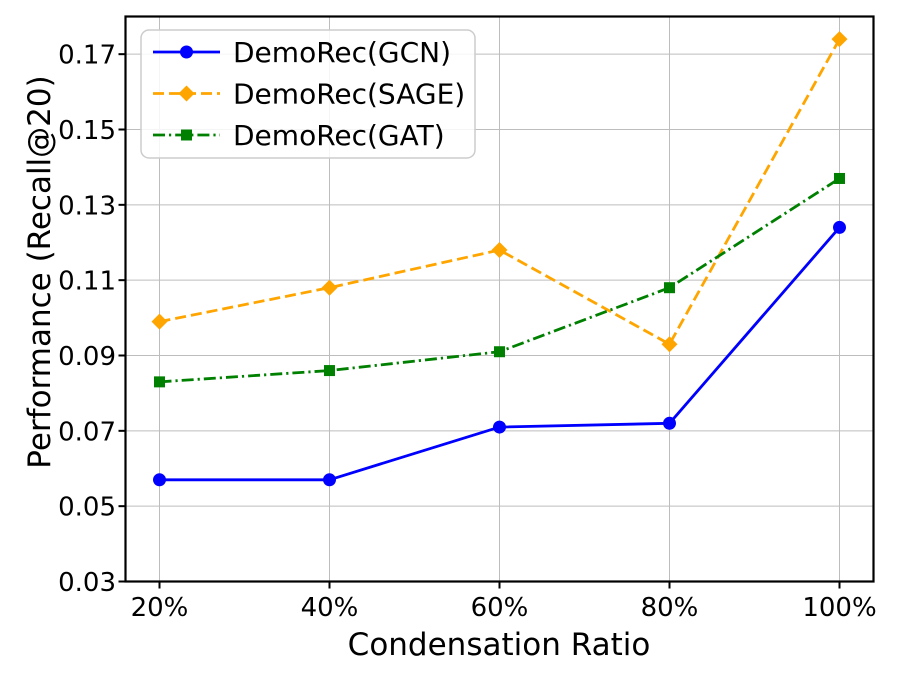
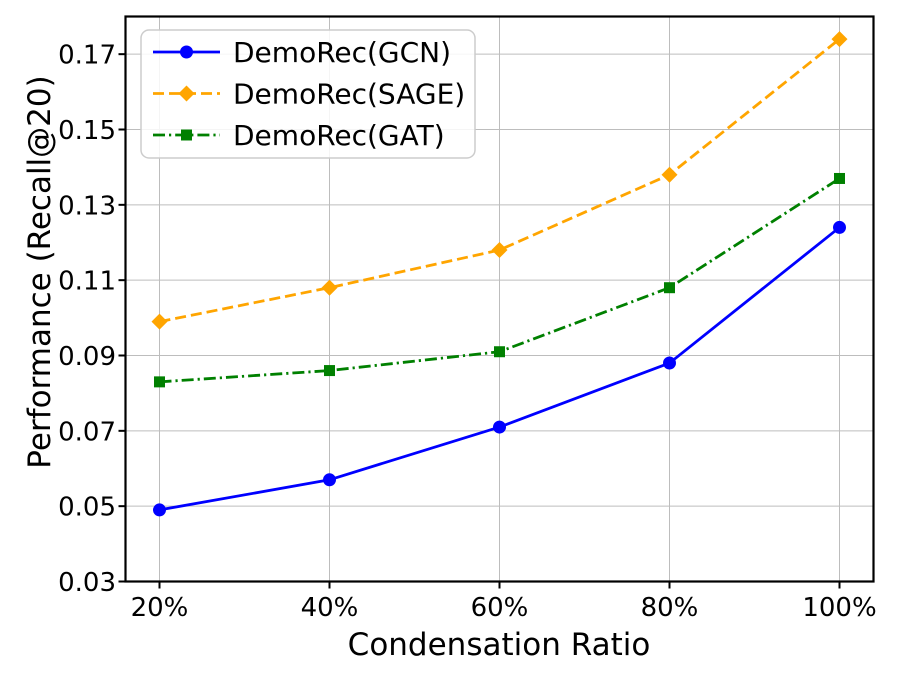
DemoRec(GCN)/20%: 0.057 -> 0.049
DemoRec(GCN)/80%: 0.072 -> 0.088
DemoRec(SAGE)/80%: 0.093 -> 0.138
